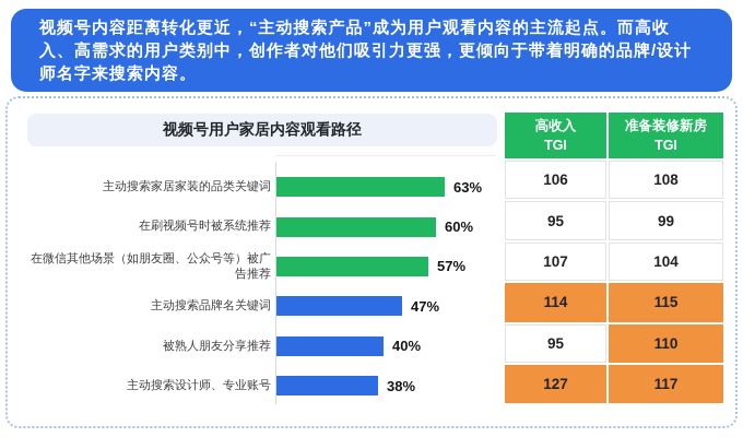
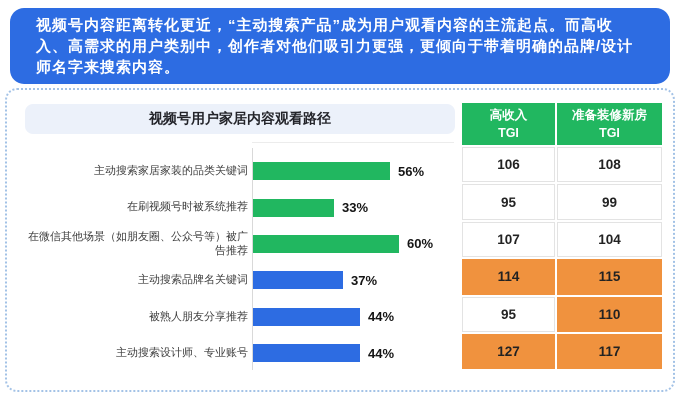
主动搜索家居家装的品类关键词: 63% -> 56%
在刷视频号时被系统推荐: 60% -> 33%
在微信其他场景（如朋友圈、公众号等）被广告推荐: 57% -> 60%
主动搜索品牌名关键词: 47% -> 37%
被熟人朋友分享推荐: 40% -> 44%
主动搜索设计师、专业账号: 38% -> 44%
